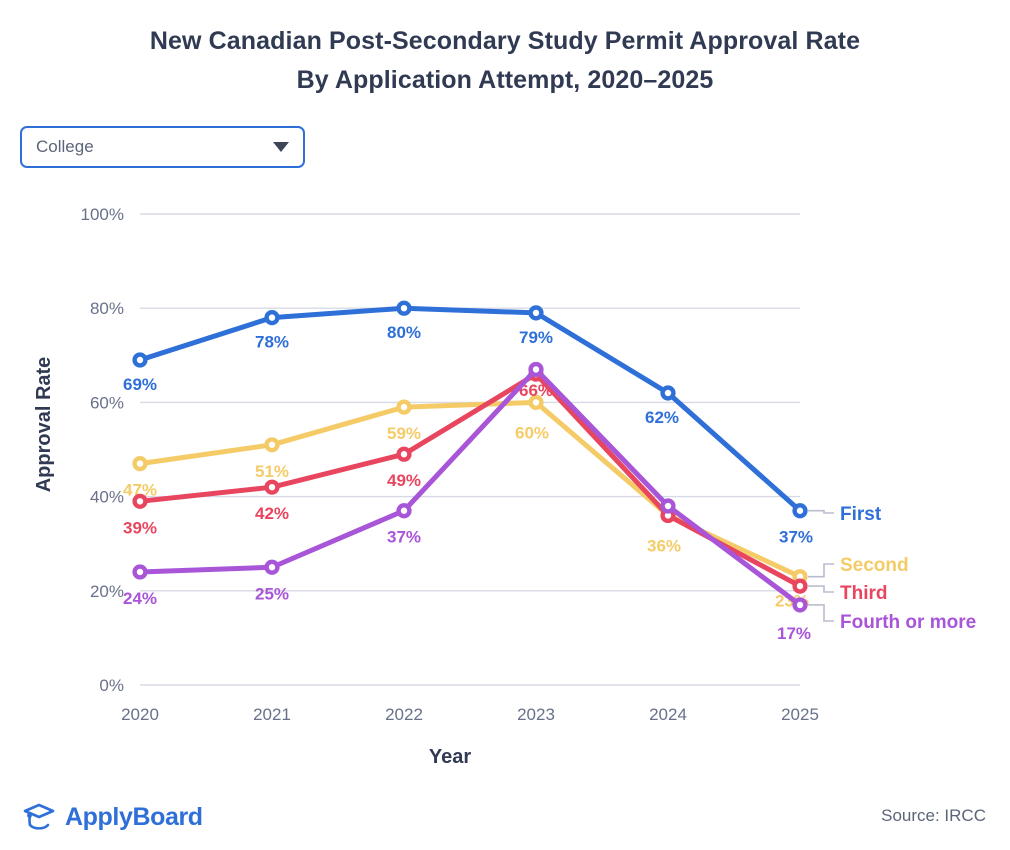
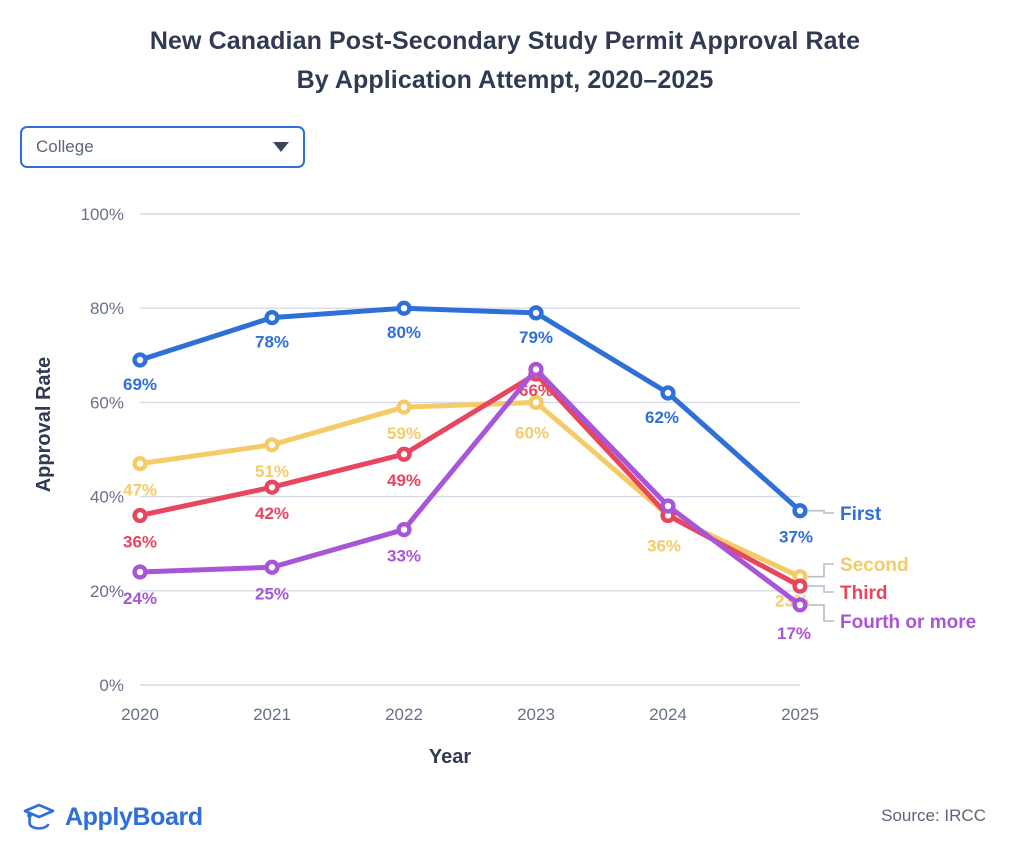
Third/2020: 39% -> 36%
Fourth or more/2022: 37% -> 33%
